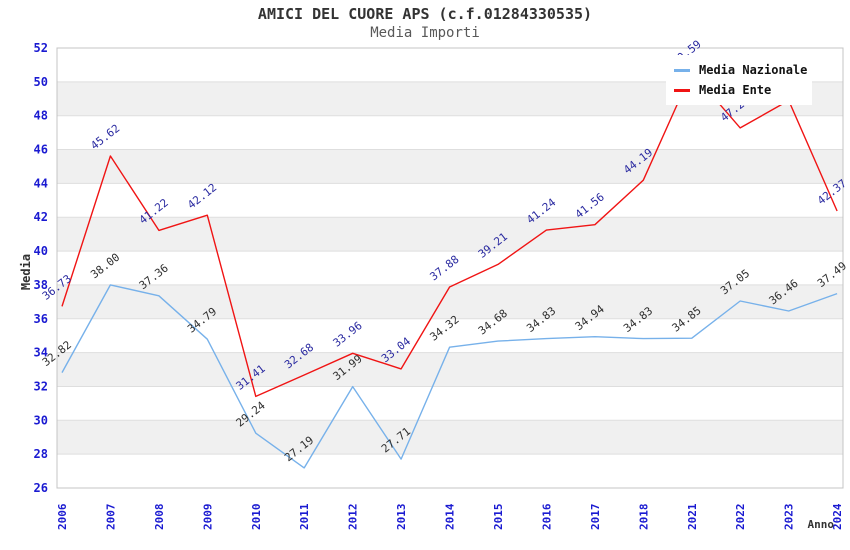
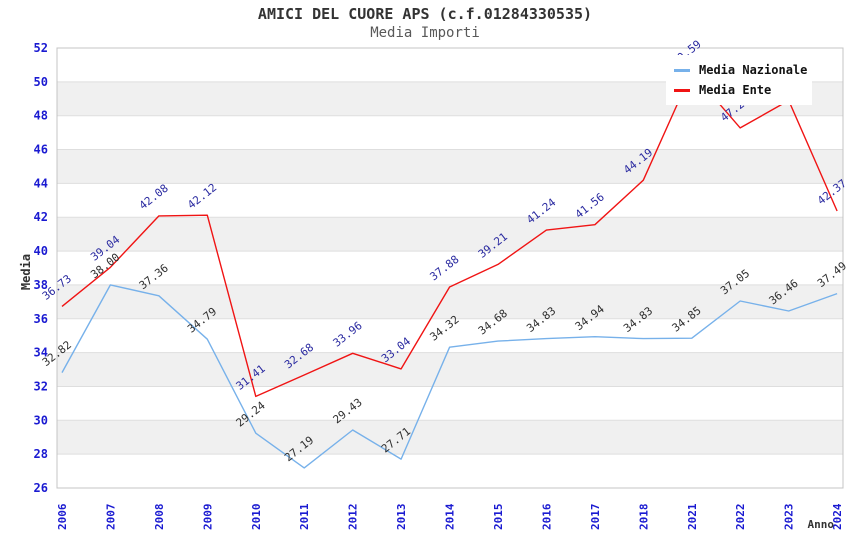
Media Ente/2007: 45.62 -> 39.04
Media Ente/2008: 41.22 -> 42.08
Media Nazionale/2012: 31.99 -> 29.43
